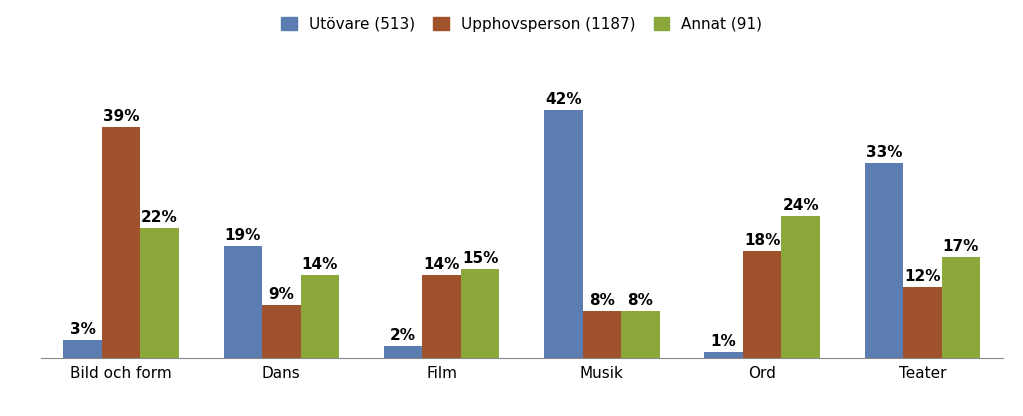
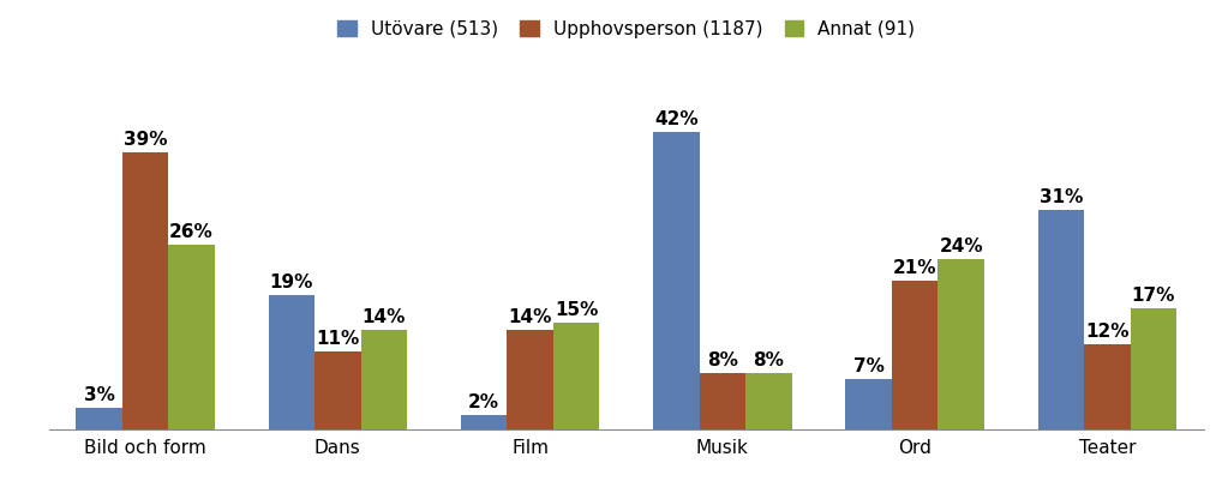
Annat (91)/Bild och form: 22% -> 26%
Upphovsperson (1187)/Dans: 9% -> 11%
Utövare (513)/Ord: 1% -> 7%
Upphovsperson (1187)/Ord: 18% -> 21%
Utövare (513)/Teater: 33% -> 31%
